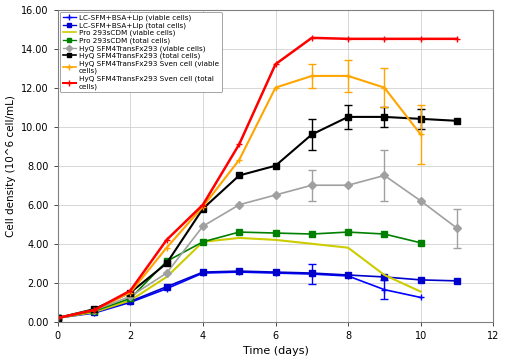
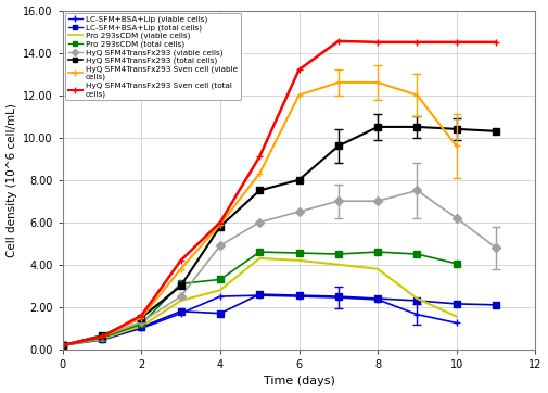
LC-SFM+BSA+Lip (total cells)/4: 2.5 -> 1.7
Pro 293sCDM (viable cells)/4: 4.1 -> 2.8
Pro 293sCDM (total cells)/4: 4.1 -> 3.3
